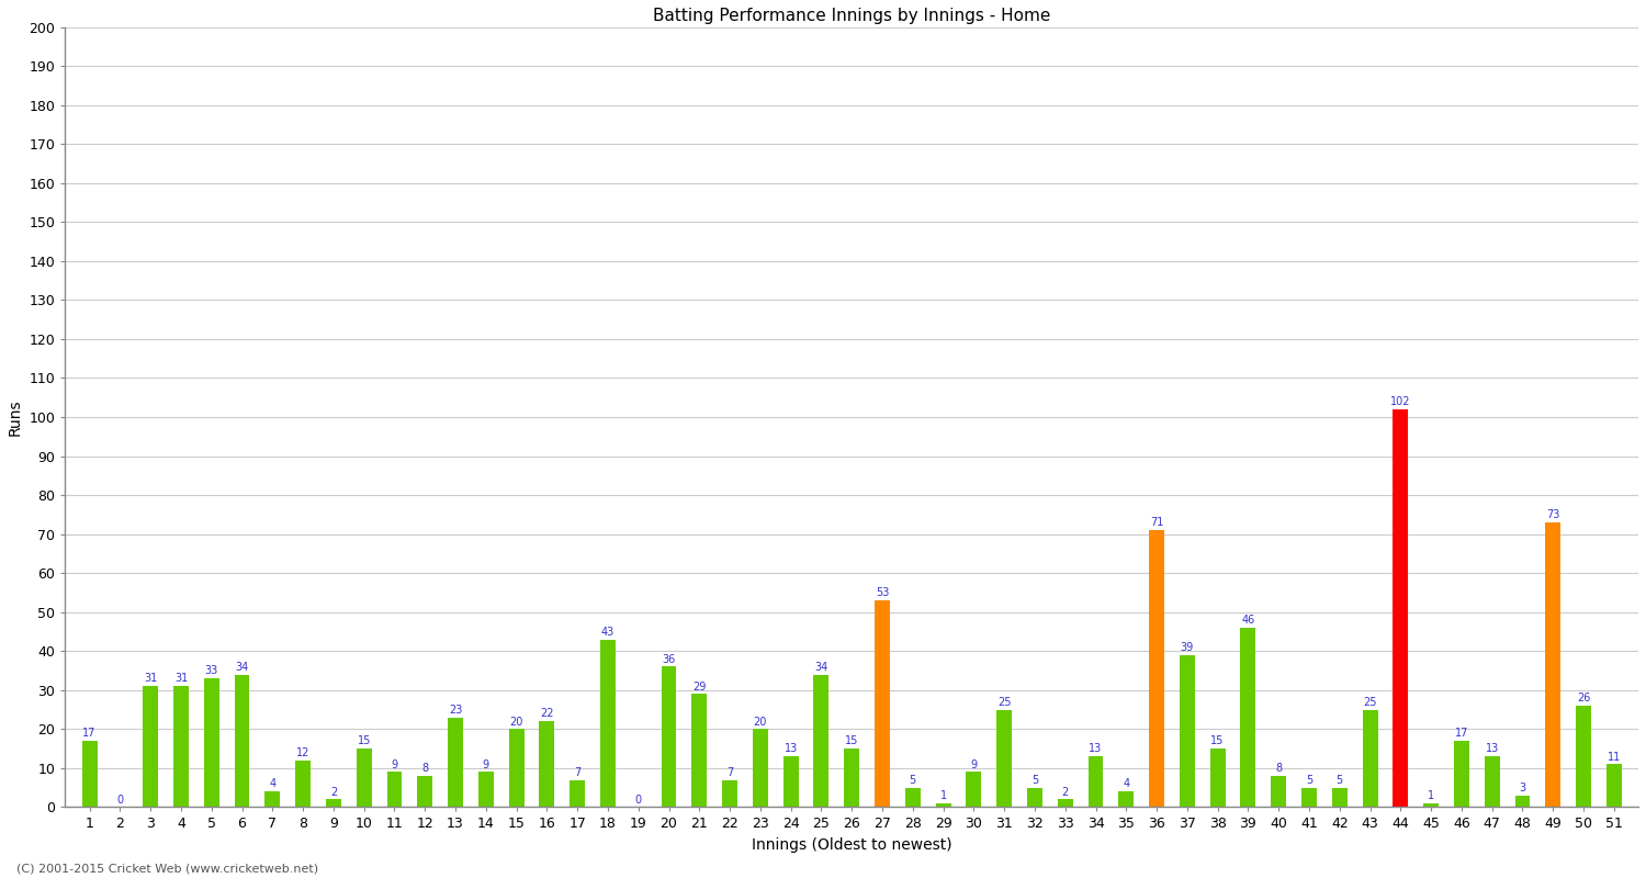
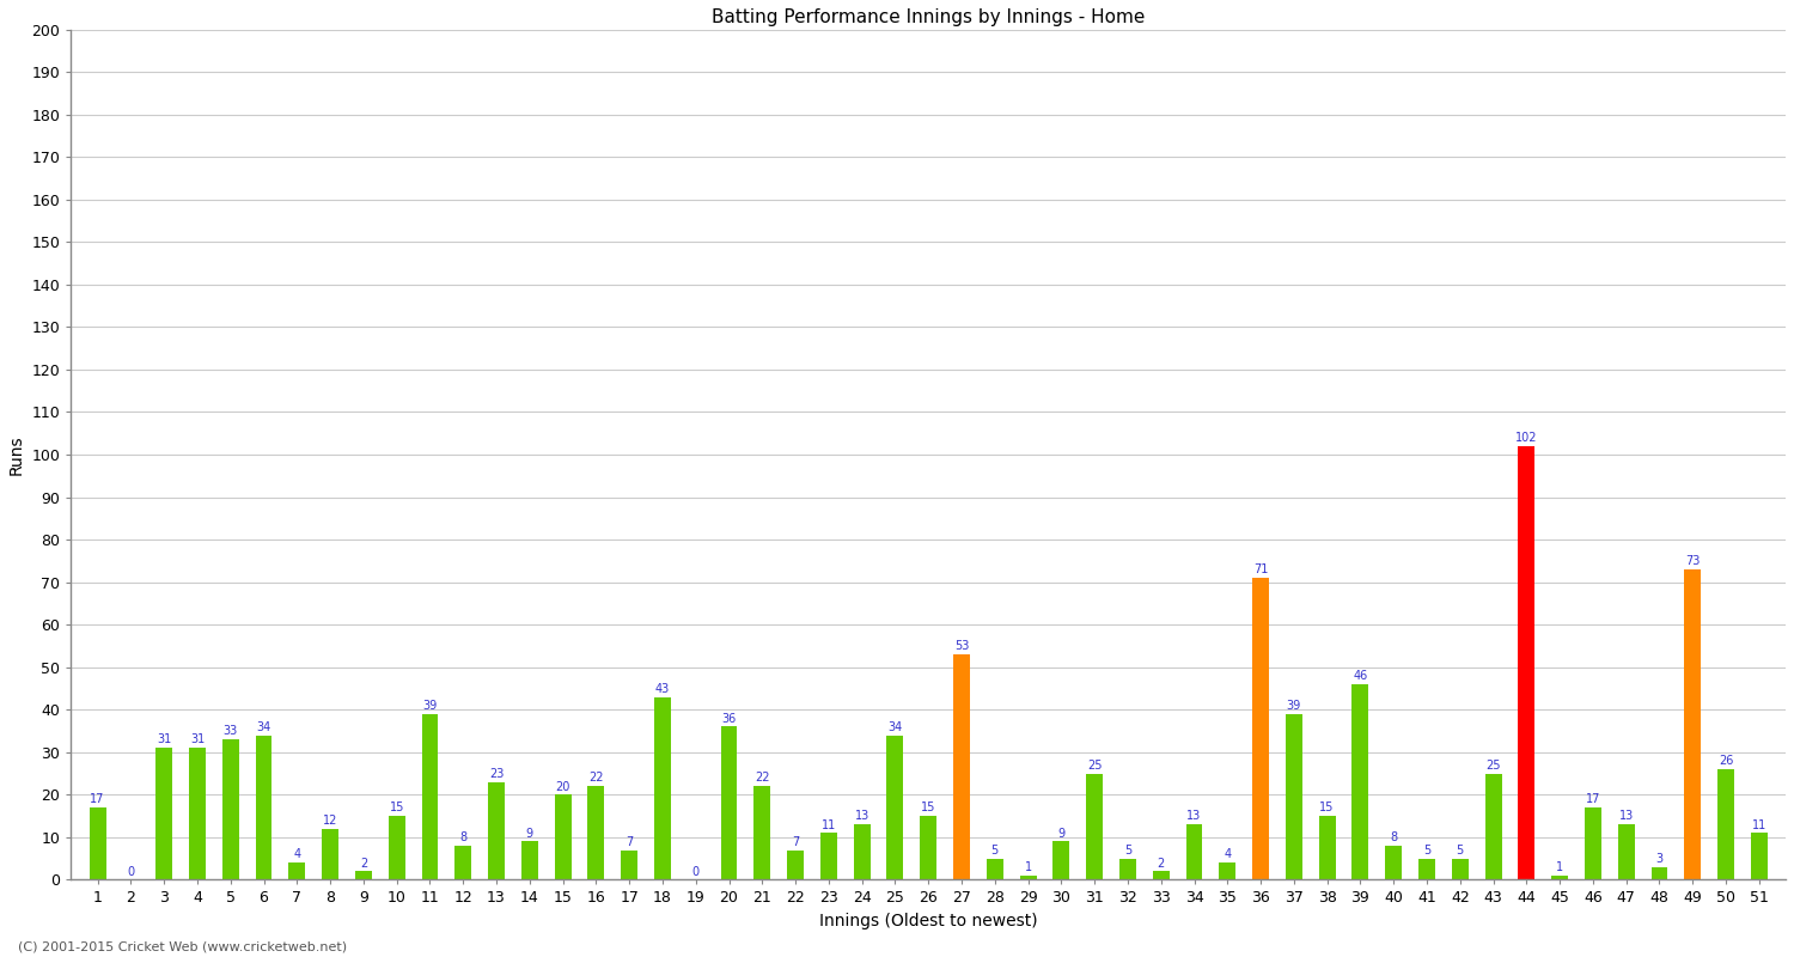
11: 9 -> 39
21: 29 -> 22
23: 20 -> 11
